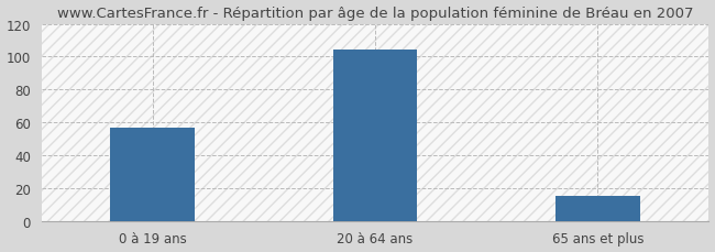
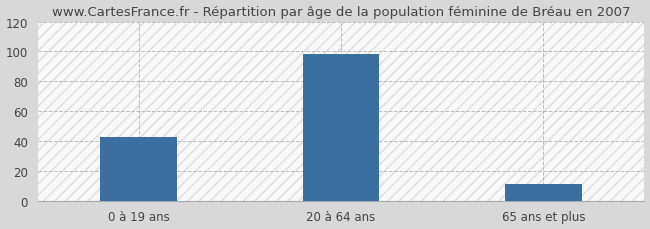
0 à 19 ans: 57 -> 43
20 à 64 ans: 104 -> 98
65 ans et plus: 15 -> 11
